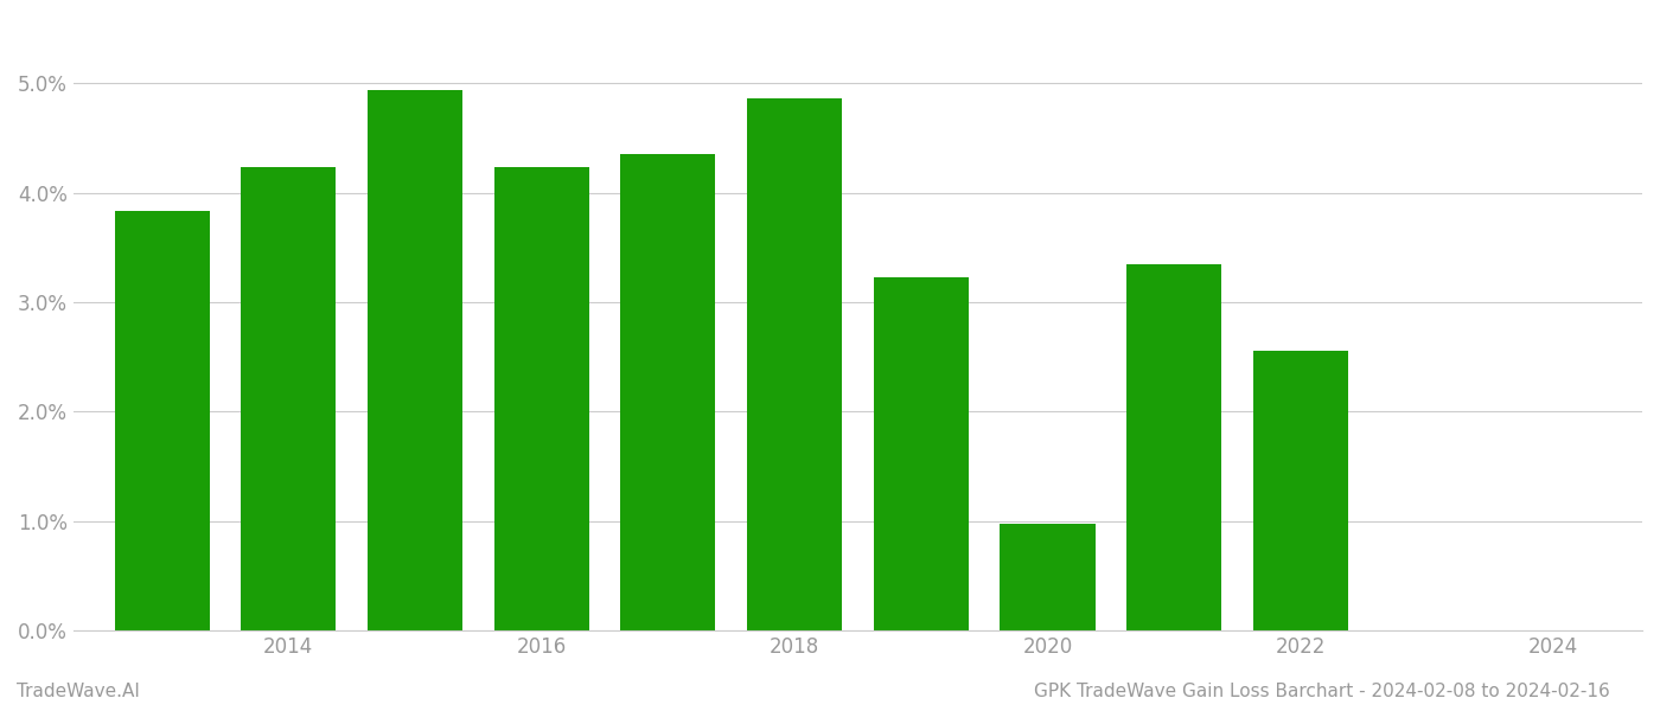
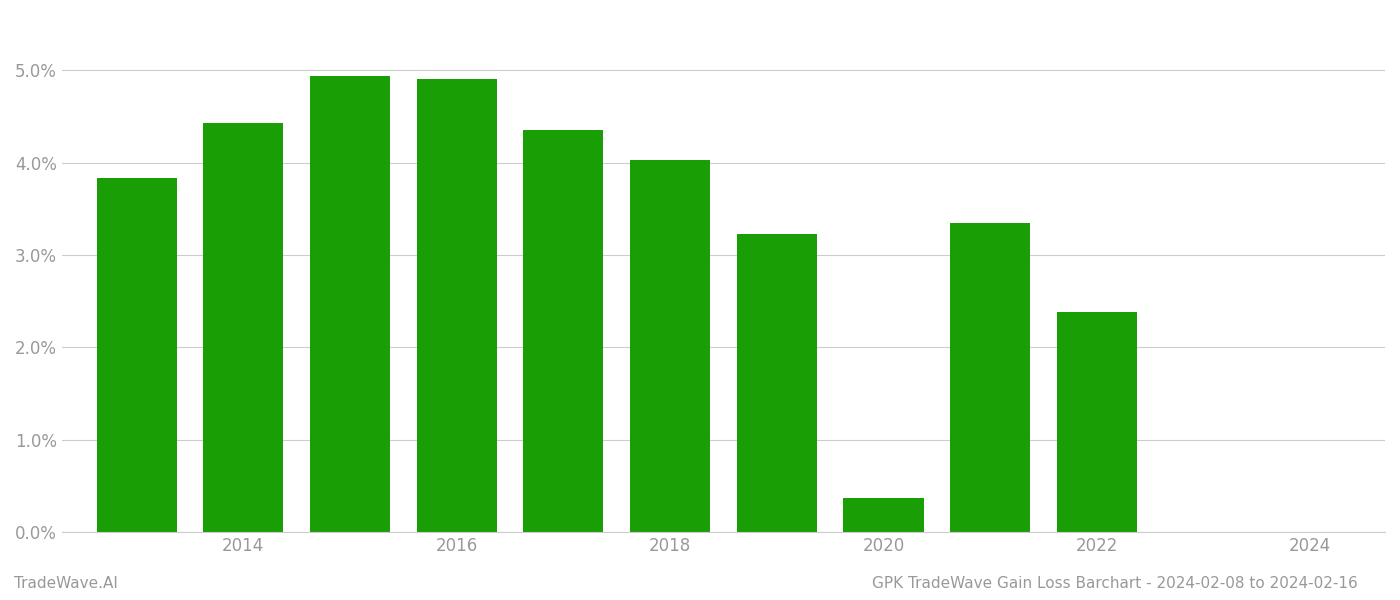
2014: 4.24% -> 4.43%
2016: 4.24% -> 4.91%
2018: 4.86% -> 4.03%
2020: 0.98% -> 0.37%
2022: 2.56% -> 2.38%
